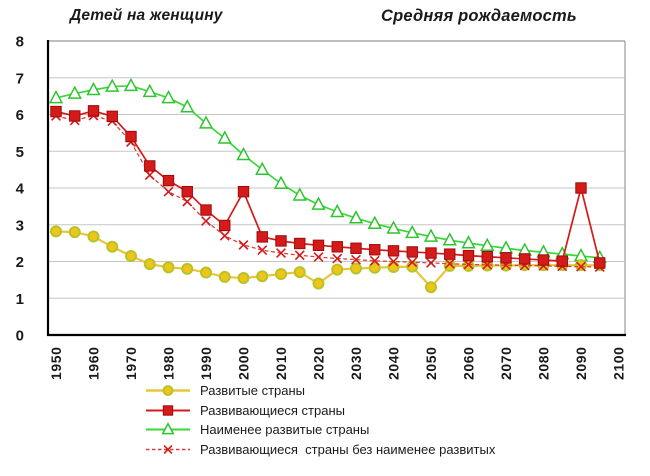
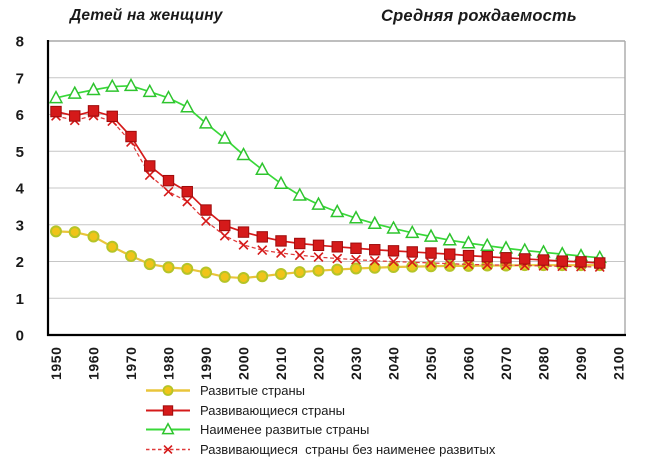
Развивающиеся страны/2000: 3.9 -> 2.8
Развитые страны/2020: 1.4 -> 1.8
Развитые страны/2050: 1.3 -> 1.9
Развивающиеся страны/2090: 4.0 -> 2.0
